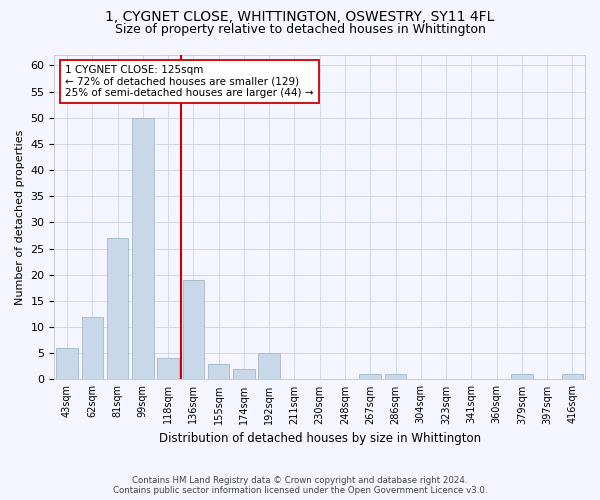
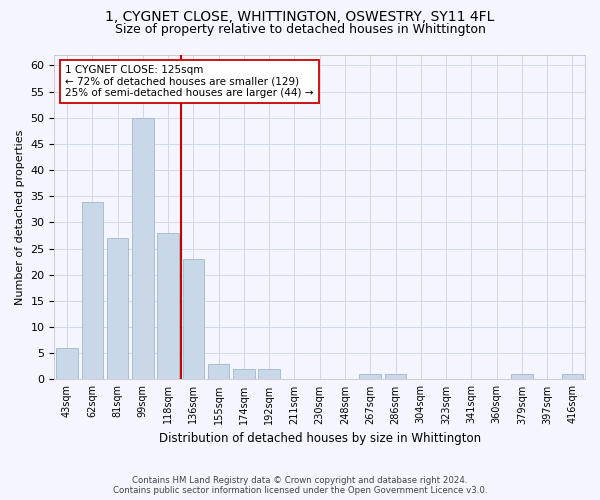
62sqm: 12 -> 34
118sqm: 4 -> 28
136sqm: 19 -> 23
192sqm: 5 -> 2
